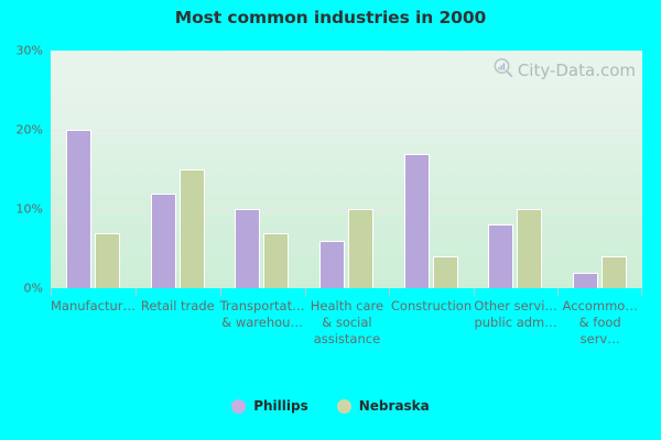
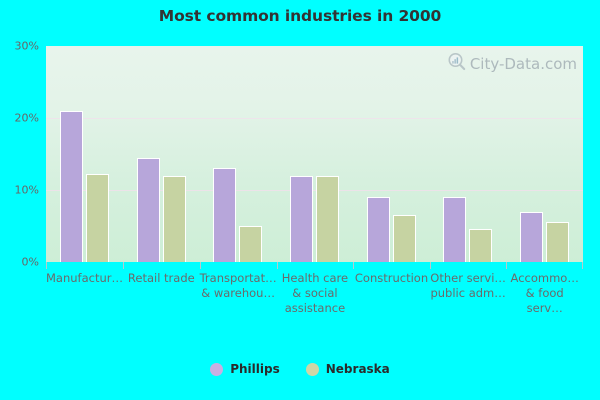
Phillips/Manufactur…: 20% -> 21%
Nebraska/Manufactur…: 7% -> 12%
Phillips/Retail trade: 12% -> 14%
Nebraska/Retail trade: 15% -> 12%
Phillips/Transportat… & warehou…: 10% -> 13%
Nebraska/Transportat… & warehou…: 7% -> 5%
Phillips/Health care & social assistance: 6% -> 12%
Nebraska/Health care & social assistance: 10% -> 12%
Phillips/Construction: 17% -> 9%
Nebraska/Construction: 4% -> 6%
Phillips/Other servi… public adm…: 8% -> 9%
Nebraska/Other servi… public adm…: 10% -> 5%
Phillips/Accommo… & food serv…: 2% -> 7%
Nebraska/Accommo… & food serv…: 4% -> 6%
